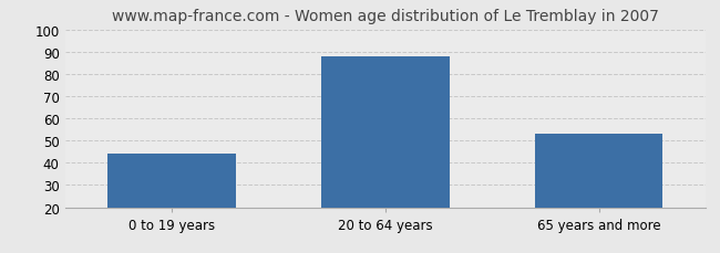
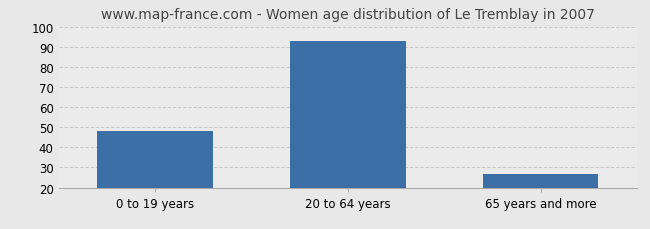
0 to 19 years: 44 -> 48
20 to 64 years: 88 -> 93
65 years and more: 53 -> 27
